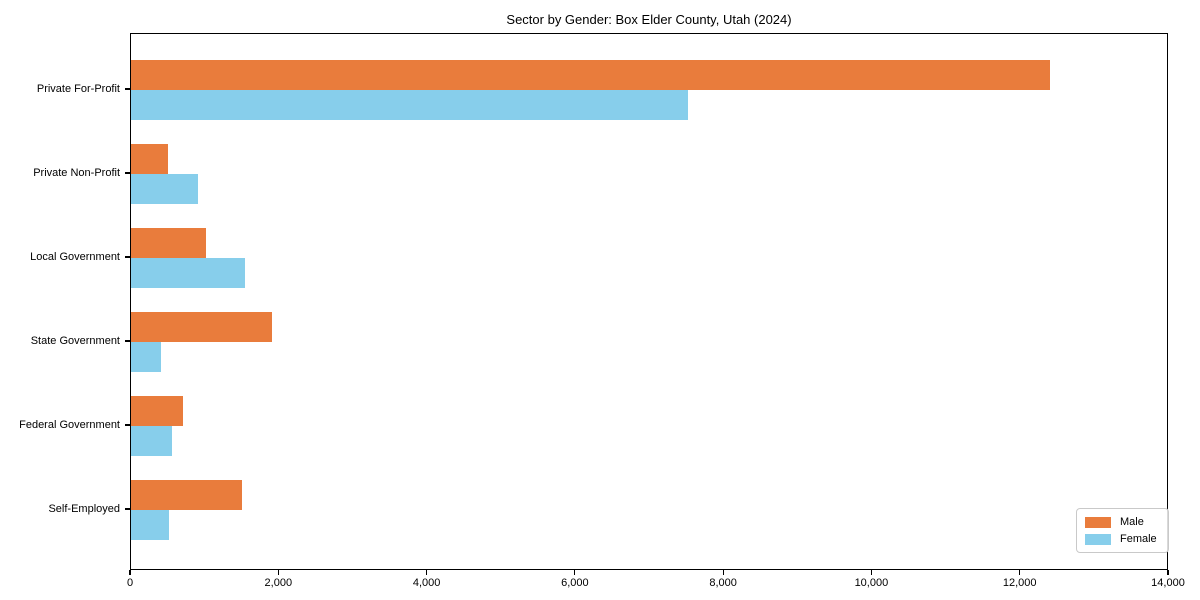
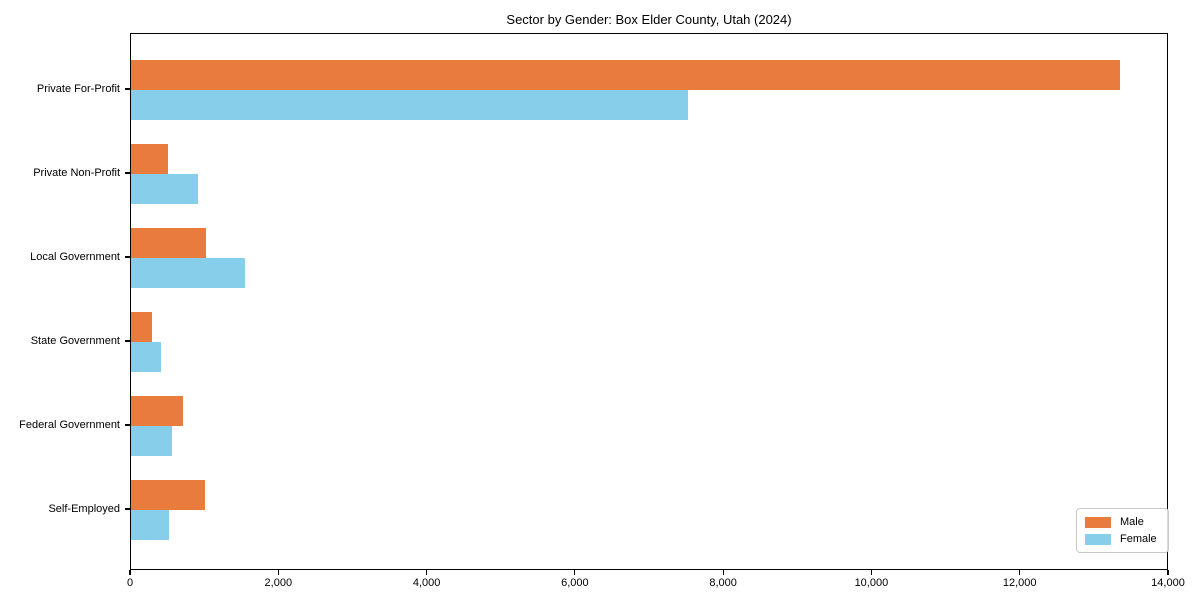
Male/Private For-Profit: 12400 -> 13300
Male/State Government: 1900 -> 300
Male/Self-Employed: 1500 -> 1000
